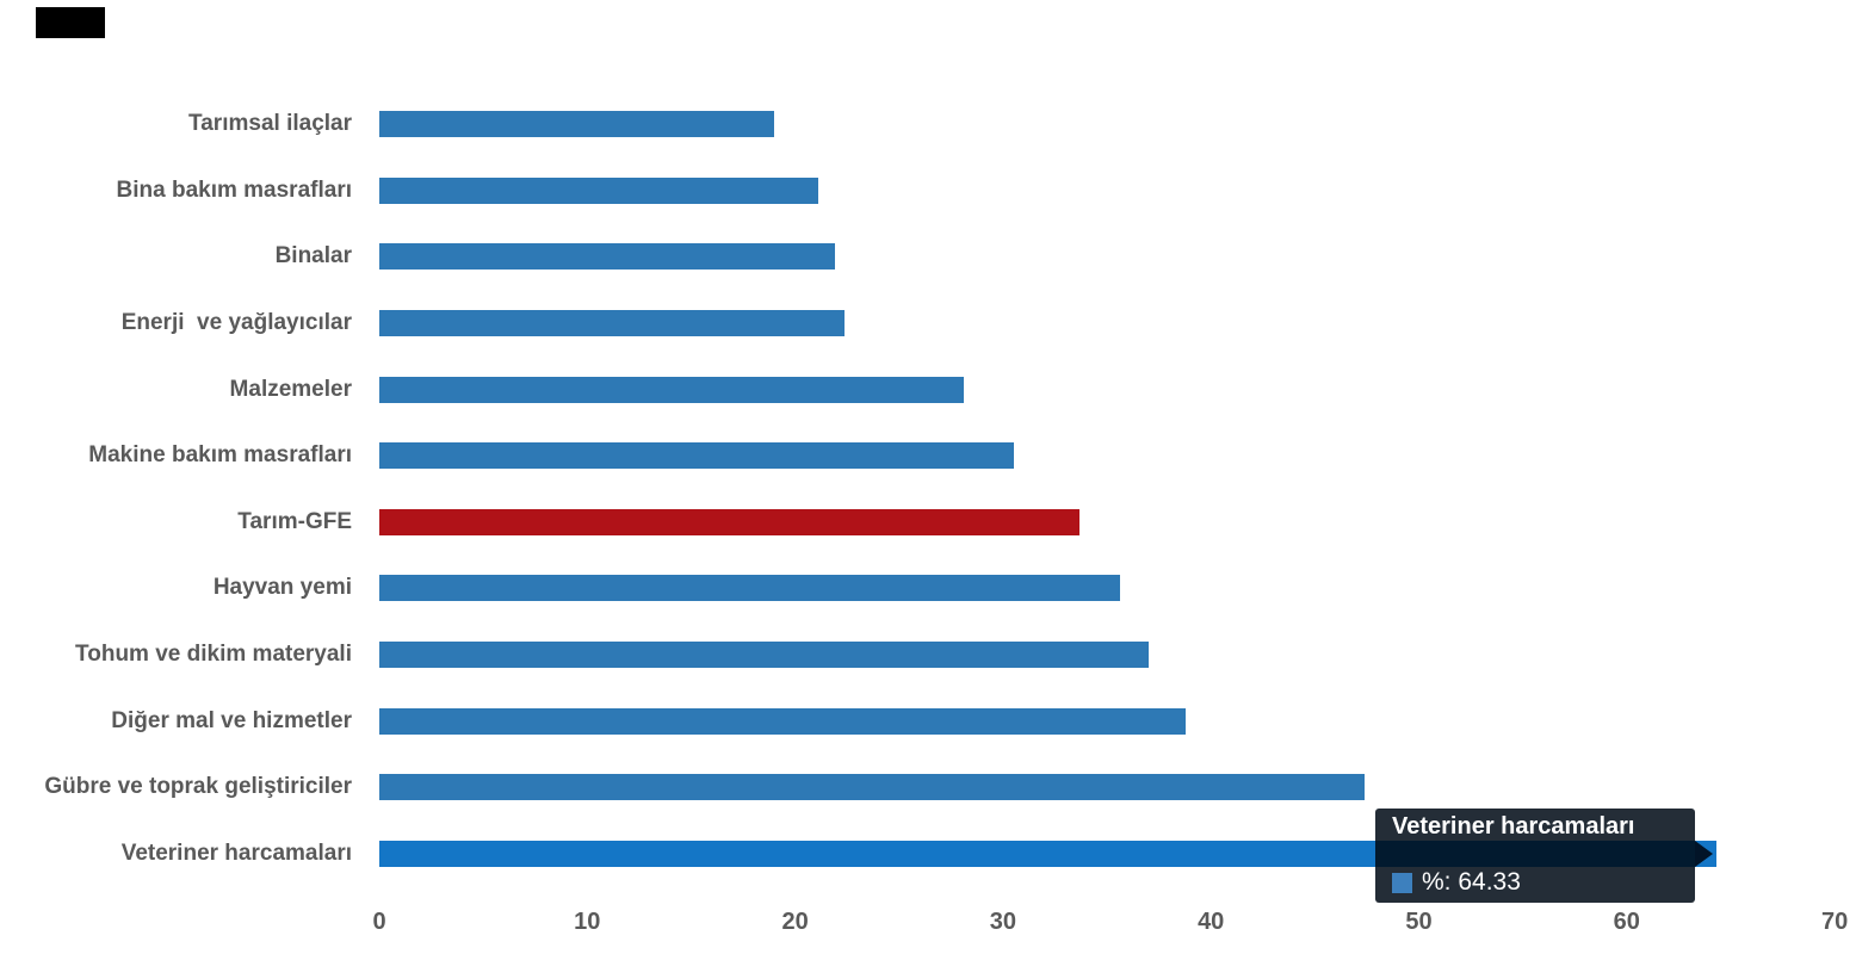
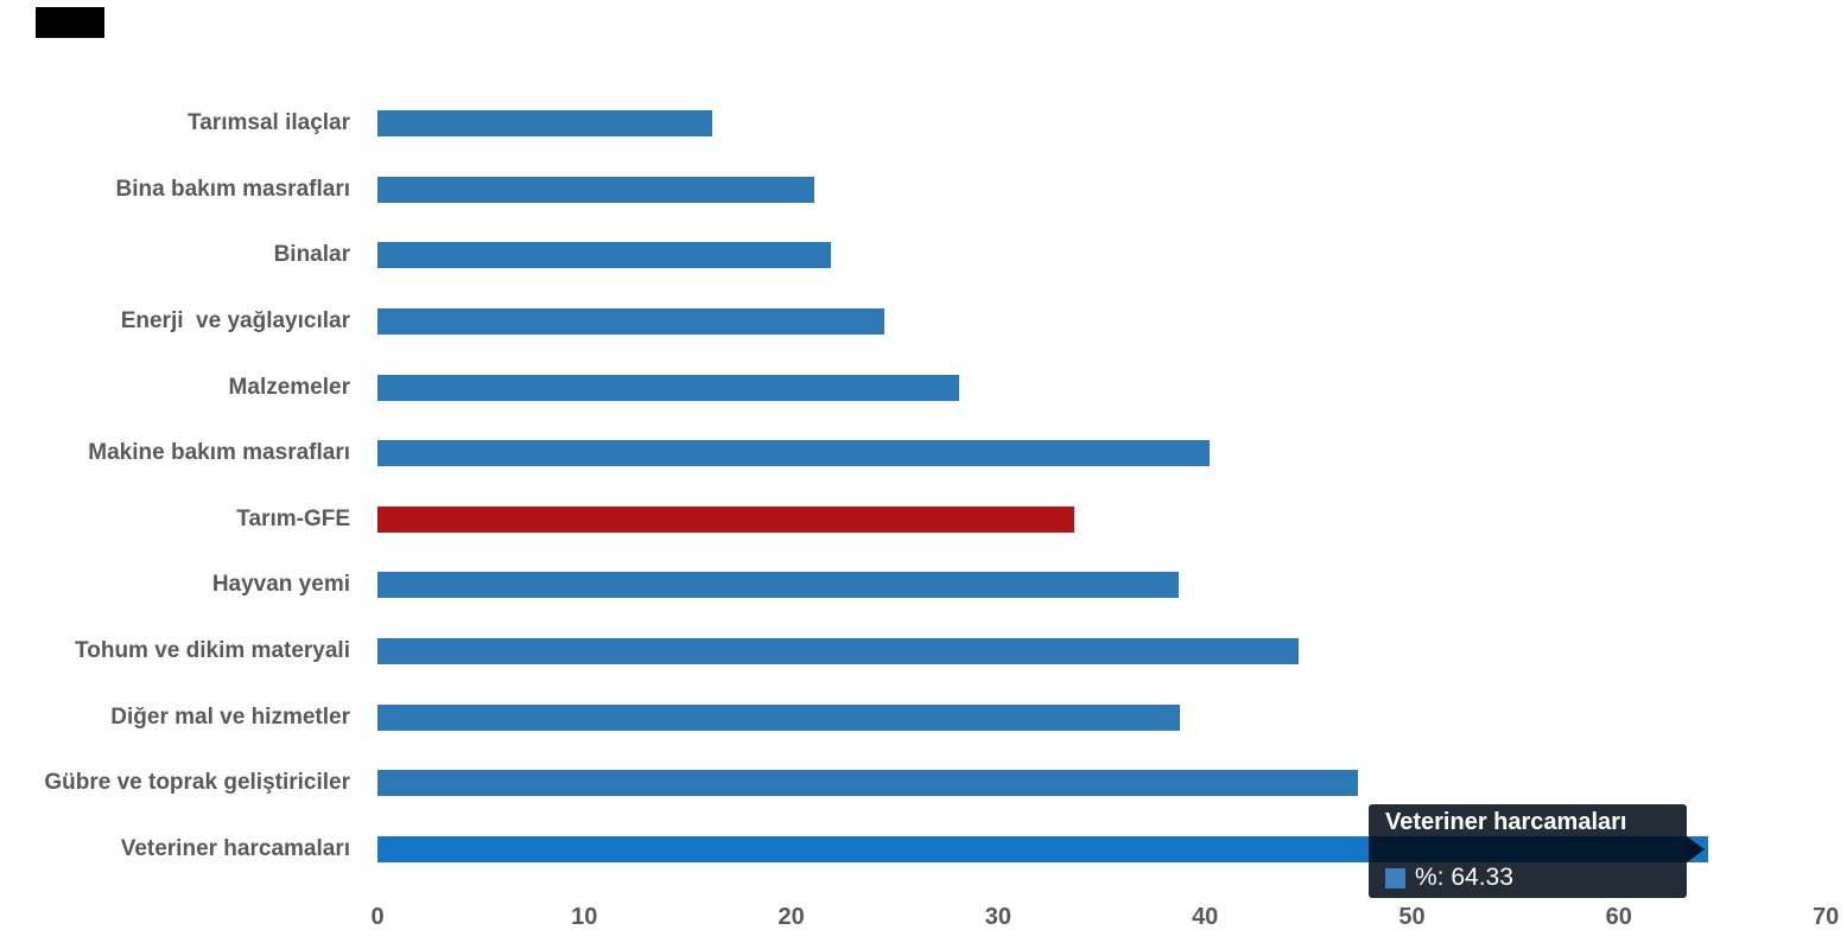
Tarımsal ilaçlar: 19.0 -> 16.2
Enerji ve yağlayıcılar: 22.4 -> 24.5
Makine bakım masrafları: 30.5 -> 40.2
Hayvan yemi: 35.6 -> 38.7
Tohum ve dikim materyali: 37.0 -> 44.5
